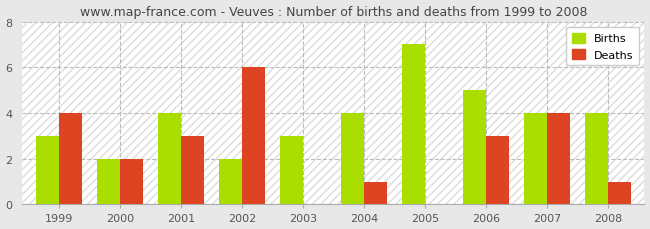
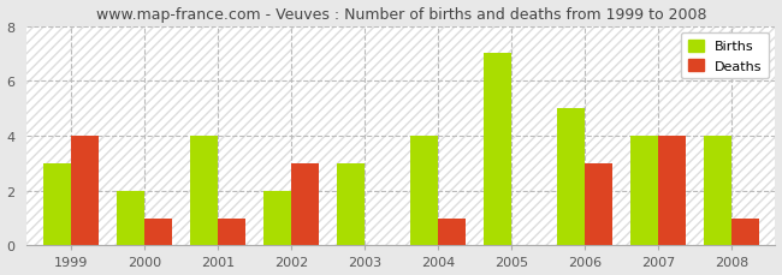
Deaths/2000: 2 -> 1
Deaths/2001: 3 -> 1
Deaths/2002: 6 -> 3
